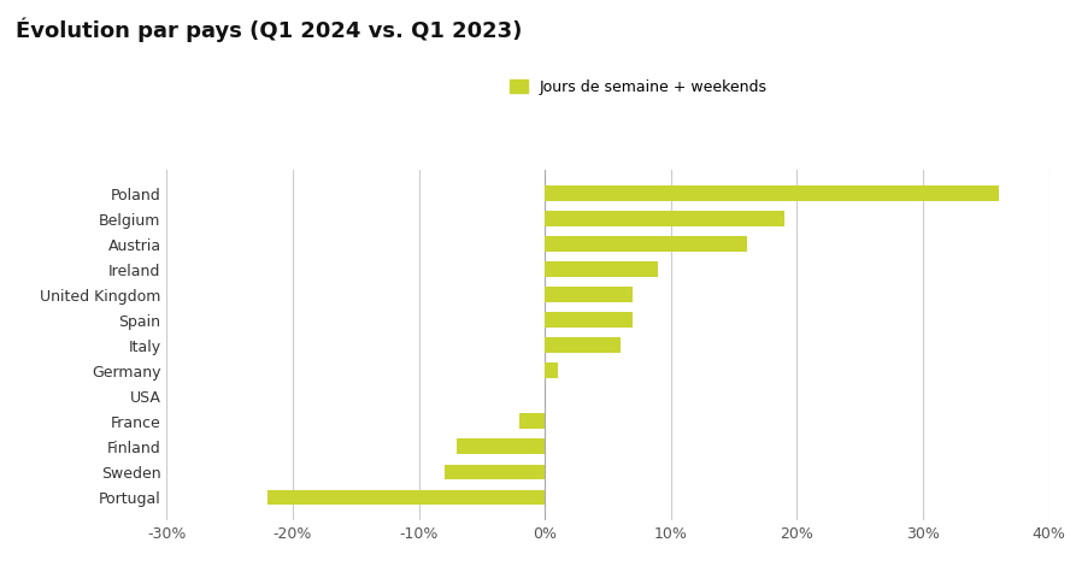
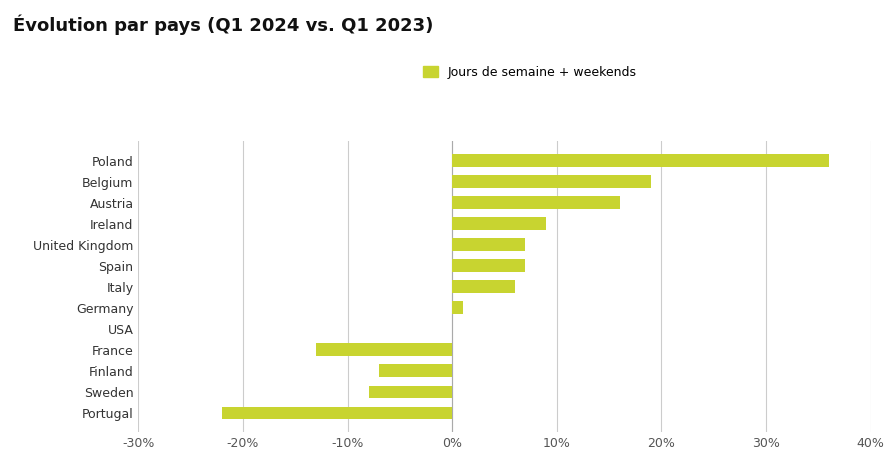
France: -2% -> -13%
